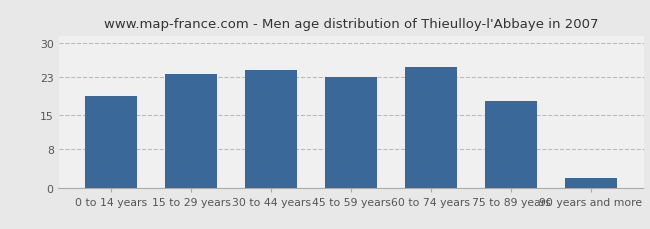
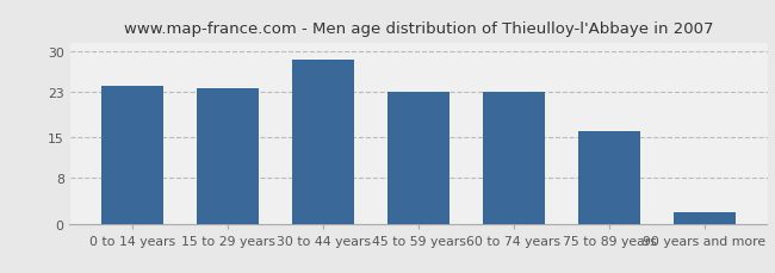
0 to 14 years: 19.0 -> 24.0
30 to 44 years: 24.5 -> 28.5
60 to 74 years: 25.0 -> 23.0
75 to 89 years: 18.0 -> 16.0
